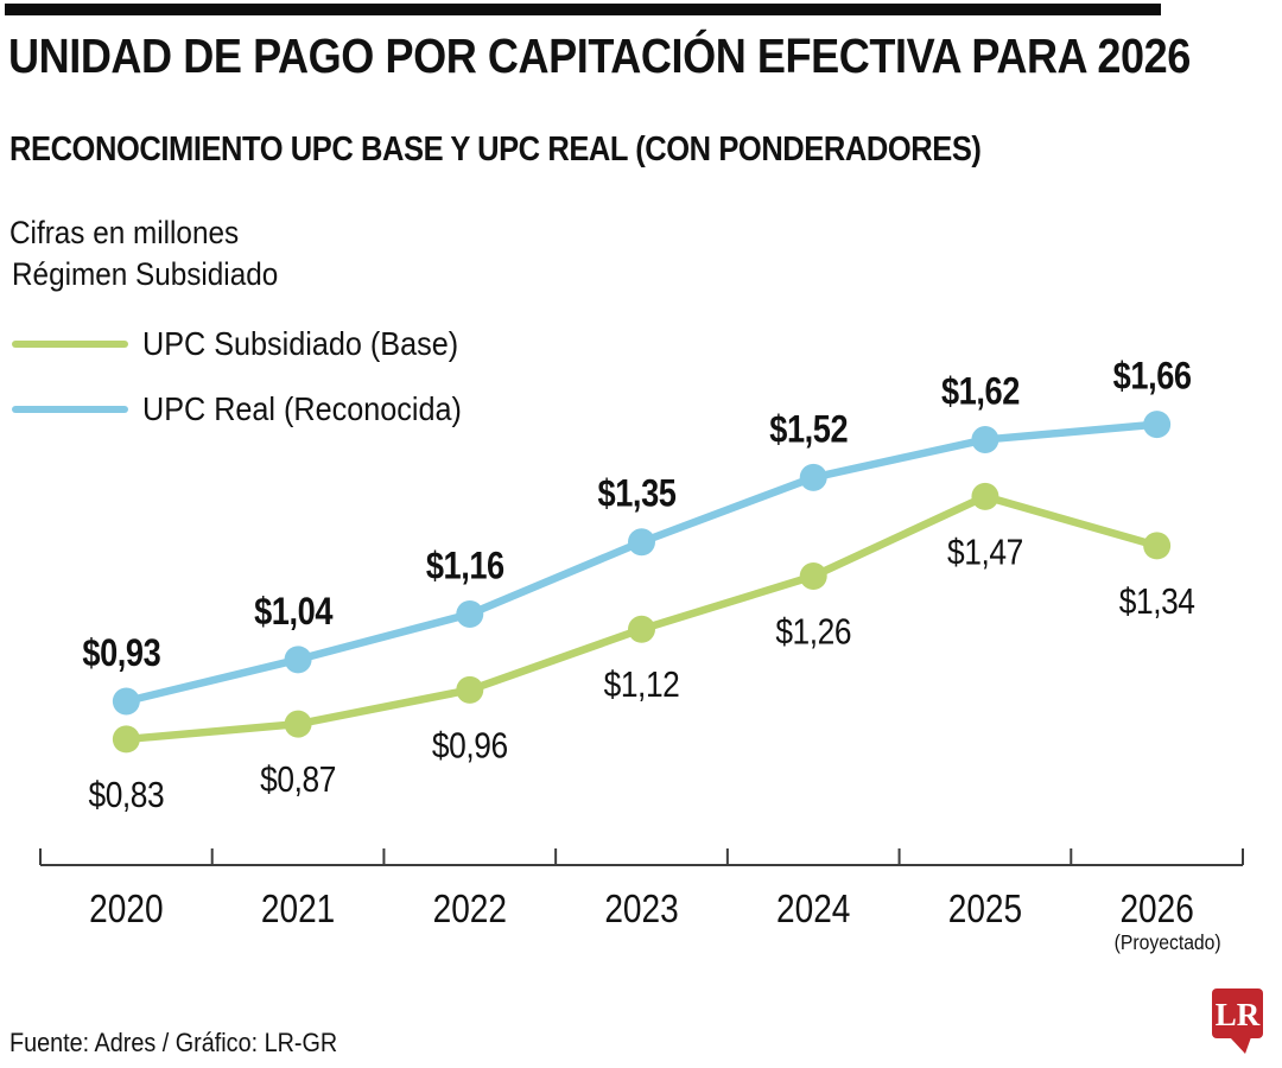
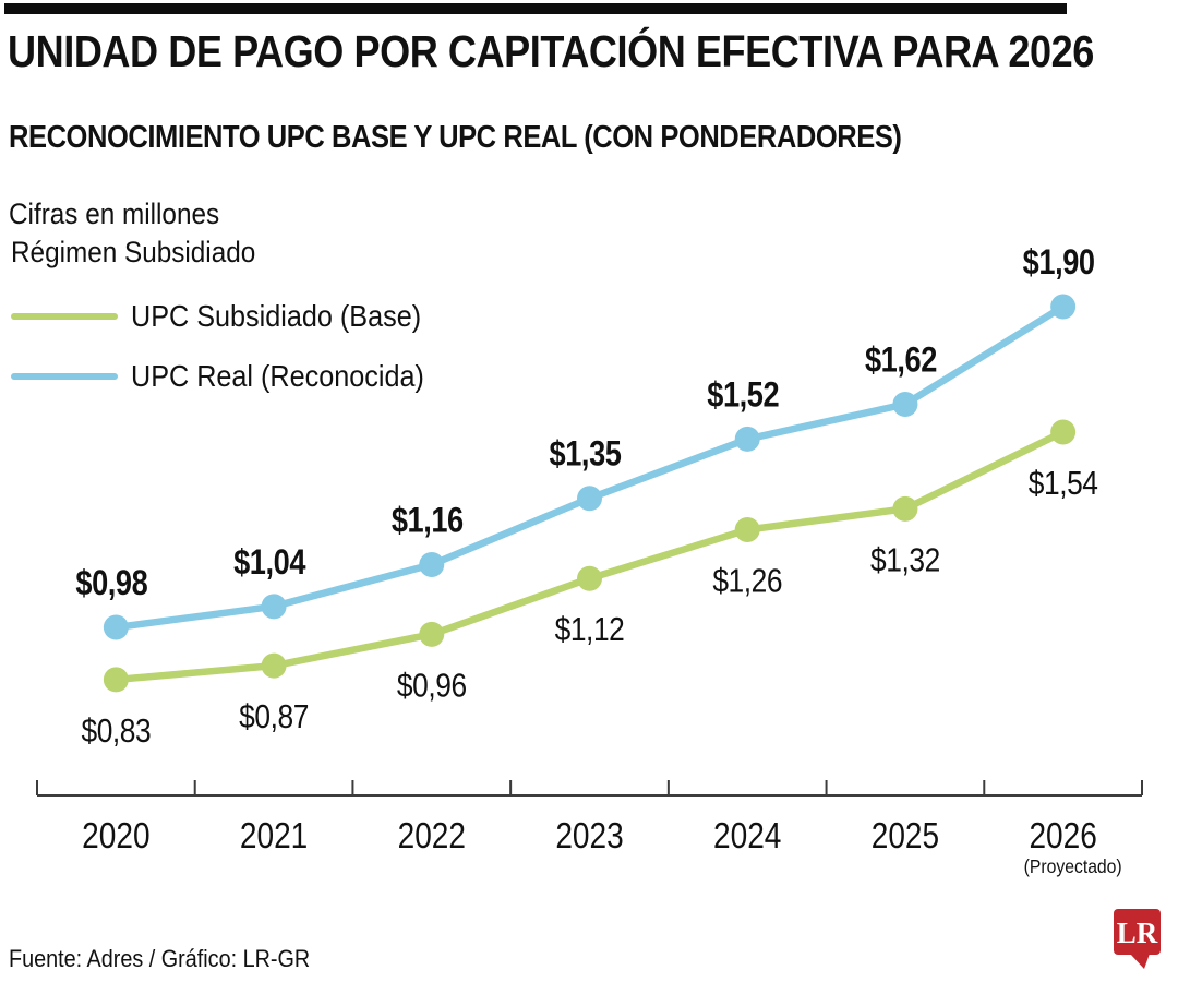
UPC Real (Reconocida)/2020: $0,93 -> $0,98
UPC Subsidiado (Base)/2025: $1,47 -> $1,32
UPC Subsidiado (Base)/2026: $1,34 -> $1,54
UPC Real (Reconocida)/2026: $1,66 -> $1,90
